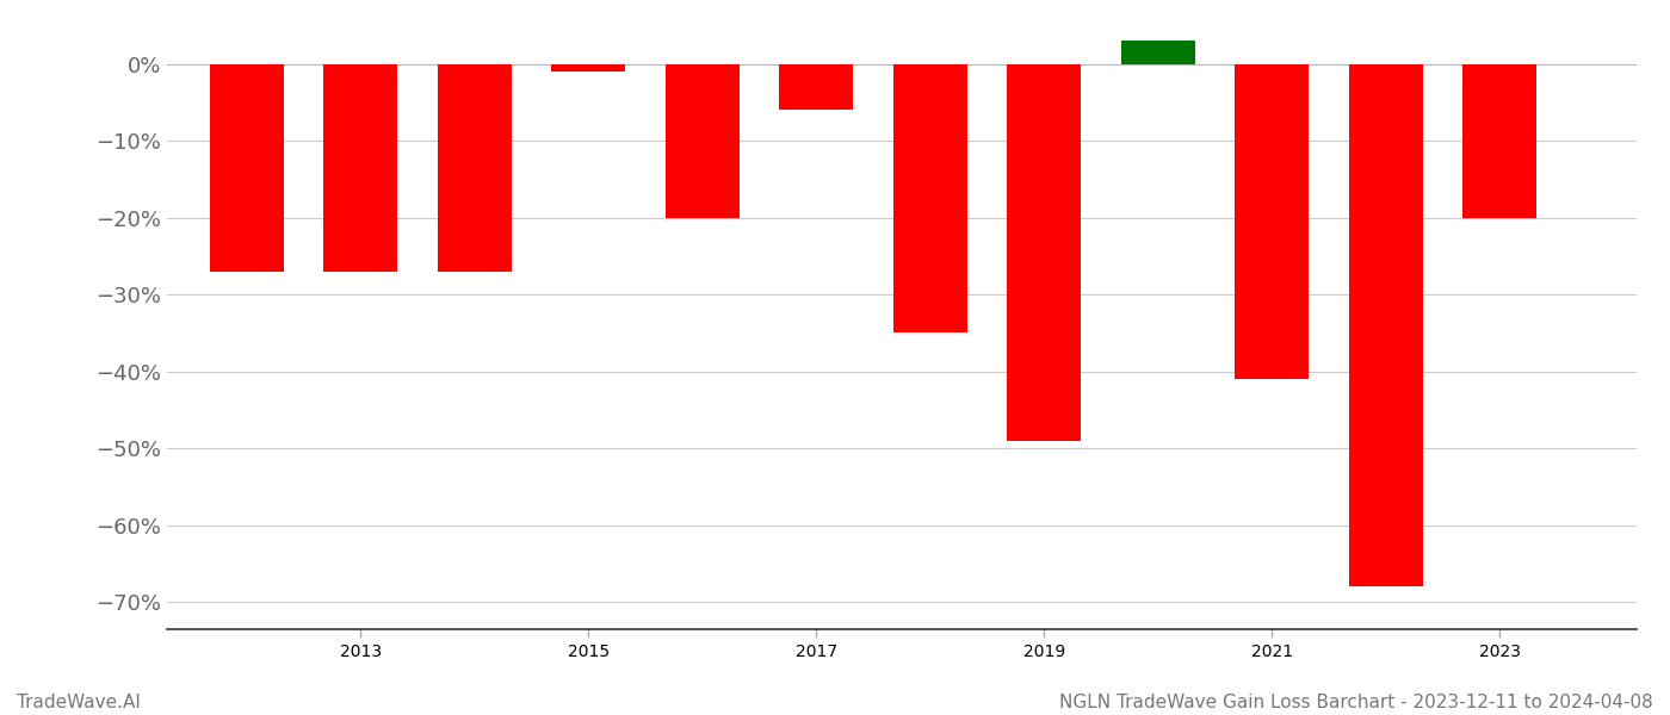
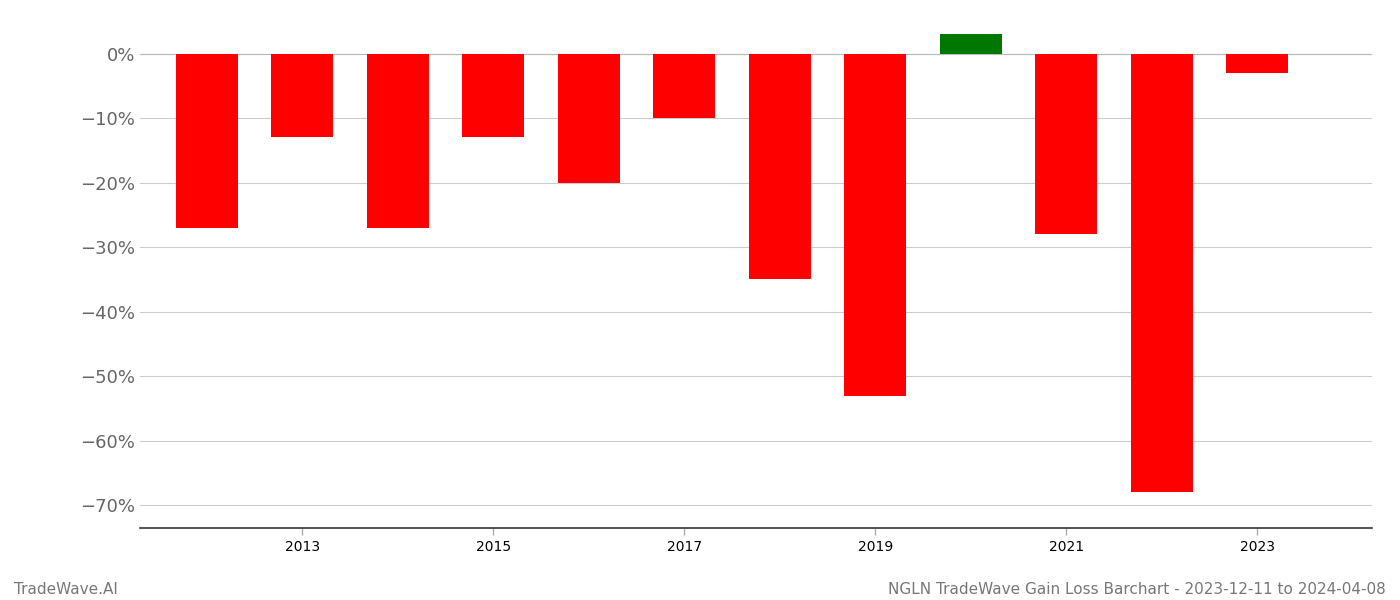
2013: -27% -> -13%
2015: -1% -> -13%
2017: -6% -> -10%
2019: -49% -> -53%
2021: -41% -> -28%
2023: -20% -> -3%
